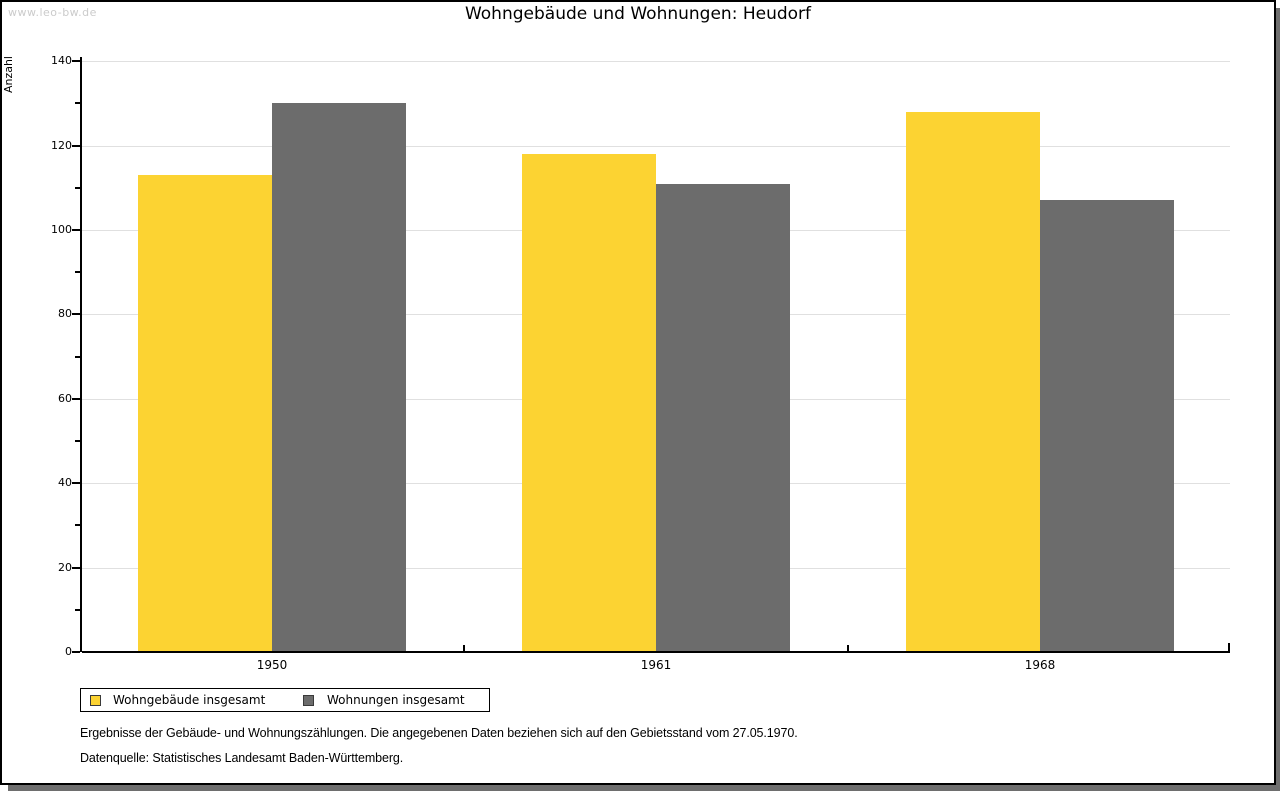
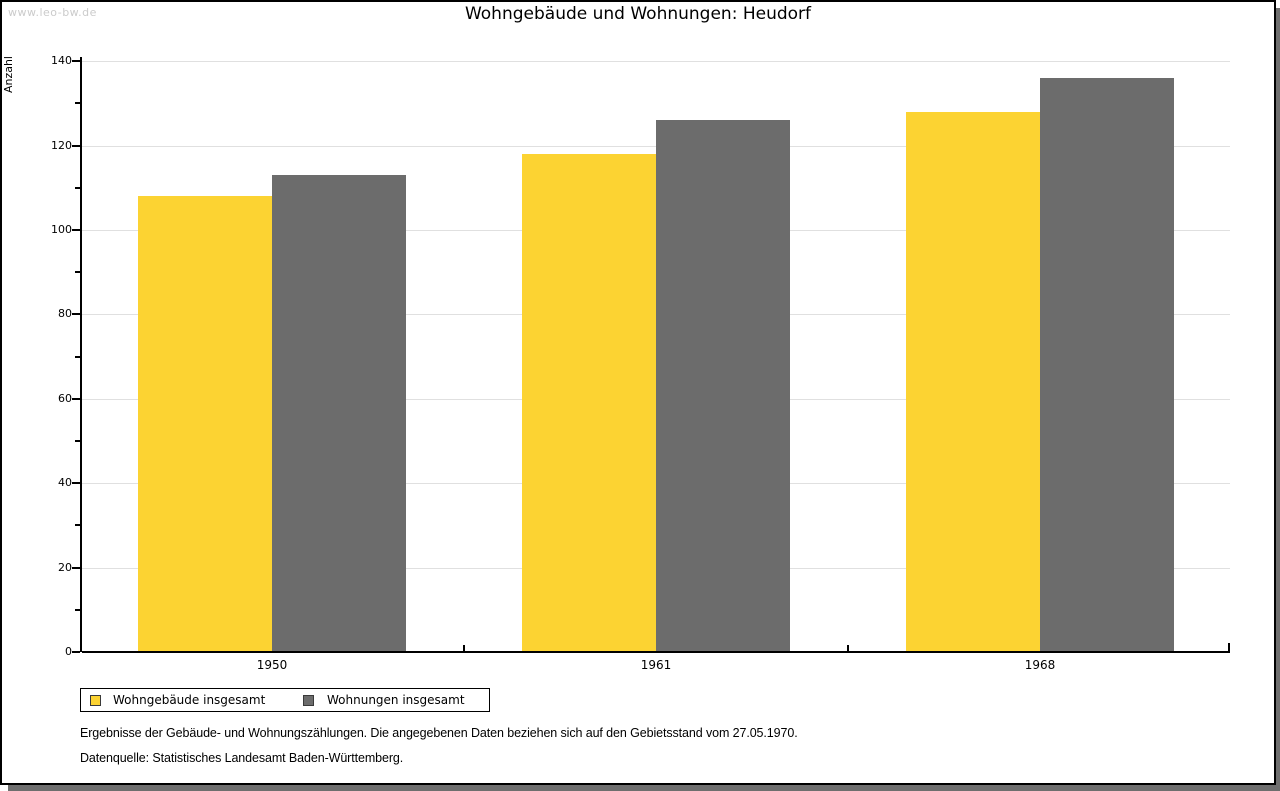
Wohngebäude insgesamt/1950: 113 -> 108
Wohnungen insgesamt/1950: 130 -> 113
Wohnungen insgesamt/1961: 111 -> 126
Wohnungen insgesamt/1968: 107 -> 136
